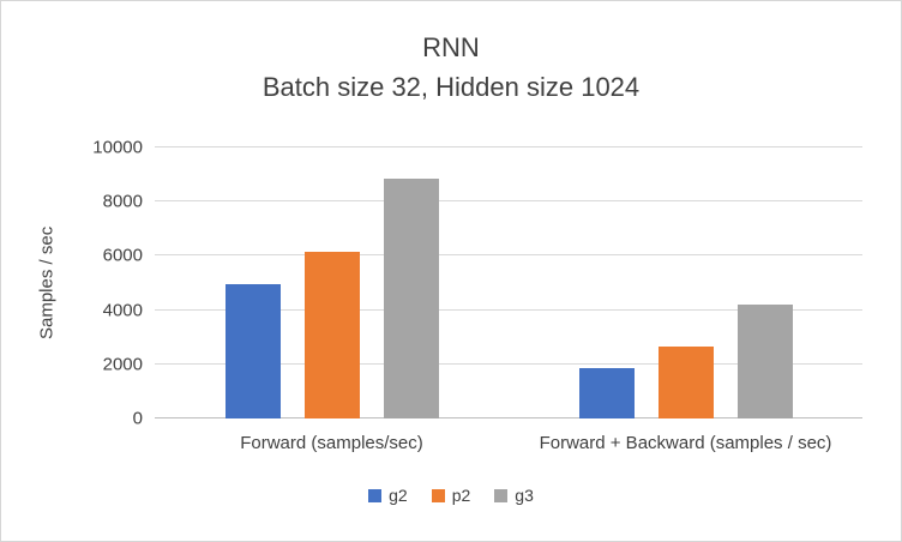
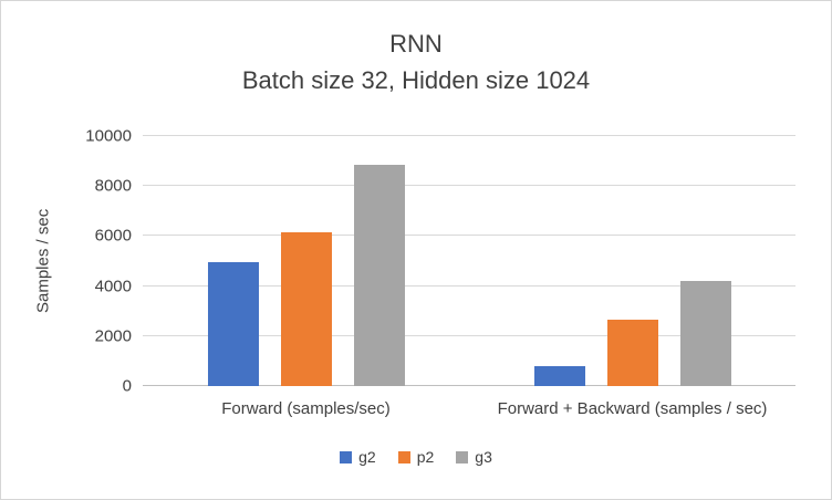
g2/Forward + Backward (samples / sec): 1800 -> 800
